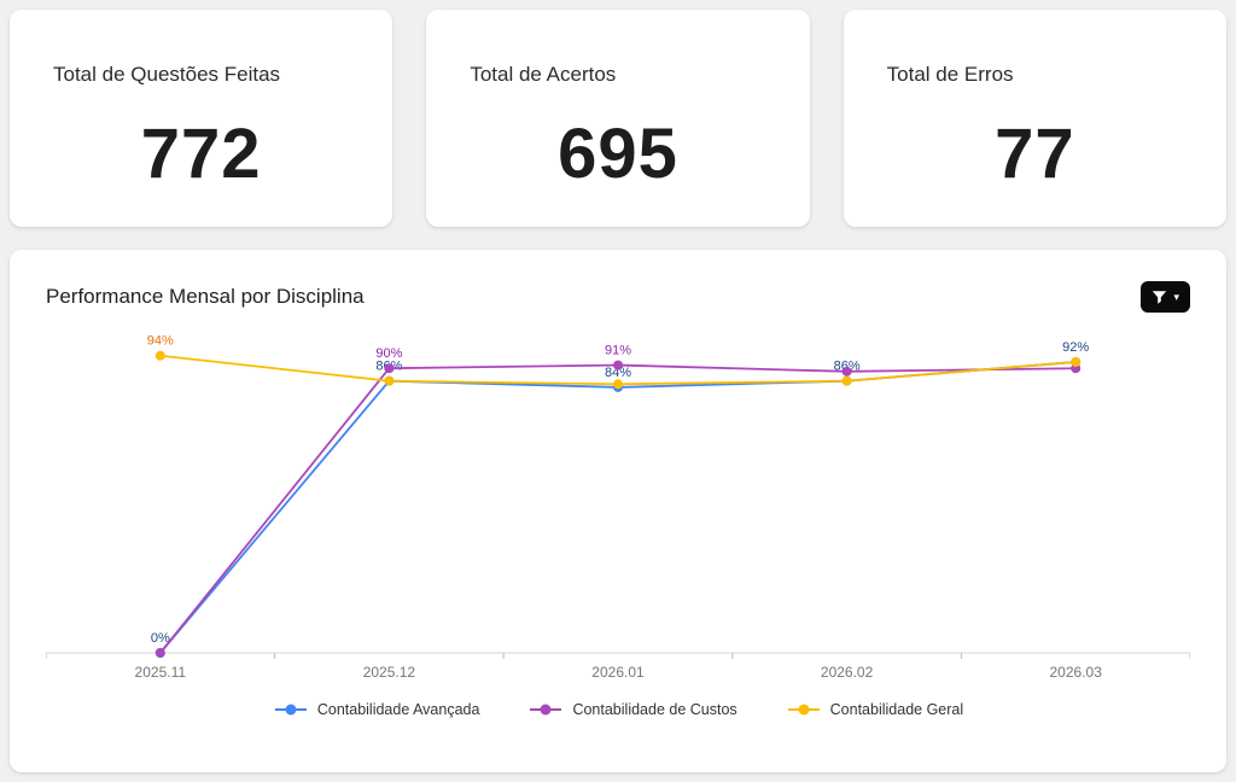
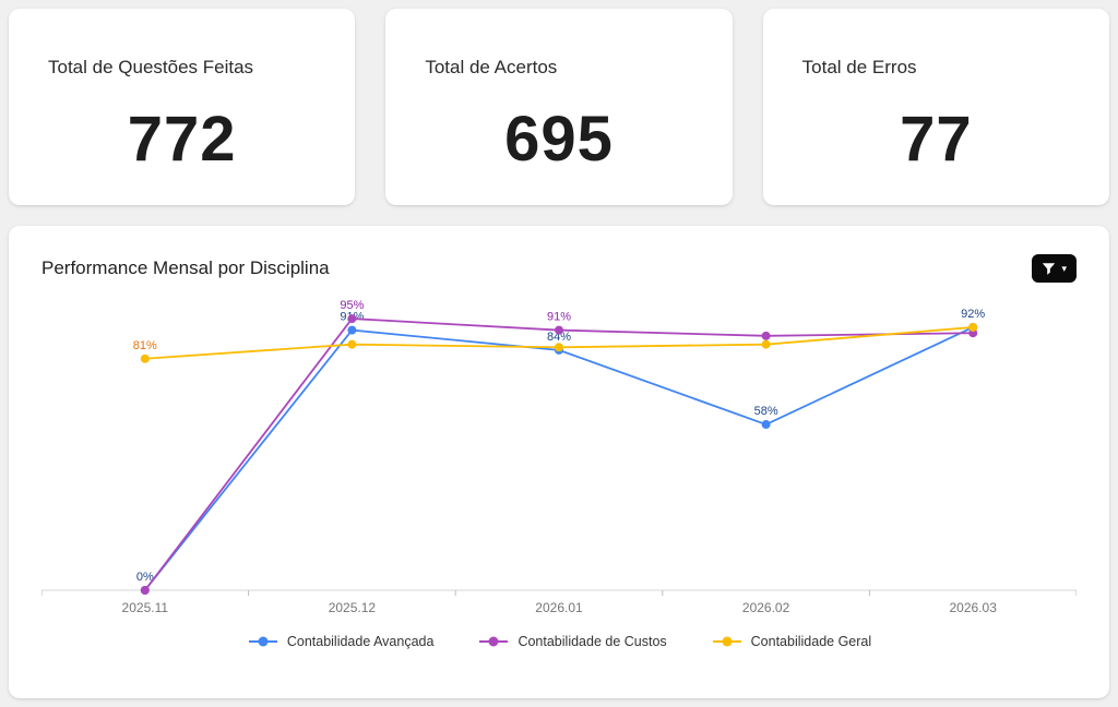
Contabilidade Geral/2025.11: 94% -> 81%
Contabilidade Avançada/2025.12: 86% -> 91%
Contabilidade de Custos/2025.12: 90% -> 95%
Contabilidade Avançada/2026.02: 86% -> 58%
